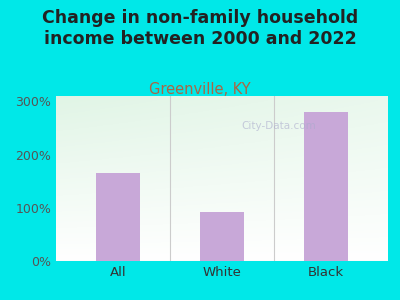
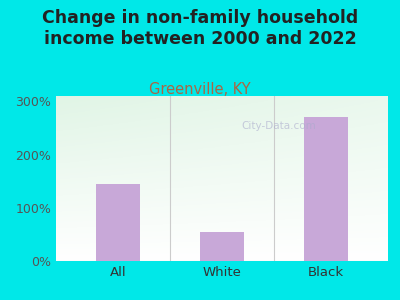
All: 166% -> 145%
White: 92% -> 55%
Black: 280% -> 270%
